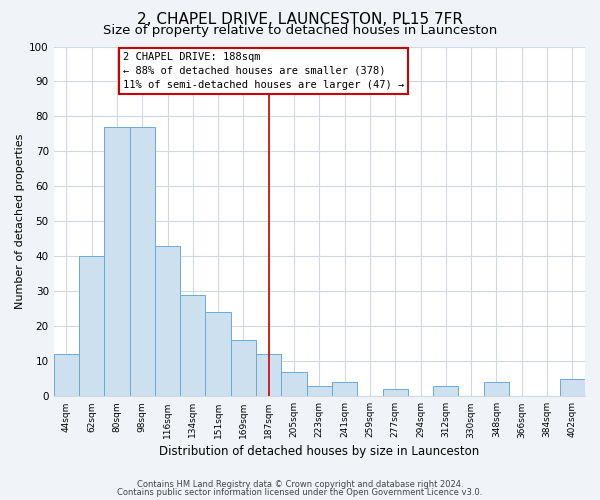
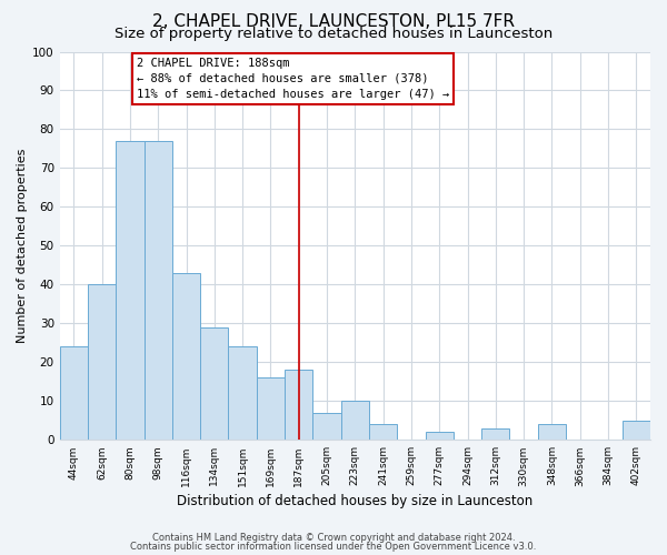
44sqm: 12 -> 24
187sqm: 12 -> 18
223sqm: 3 -> 10
